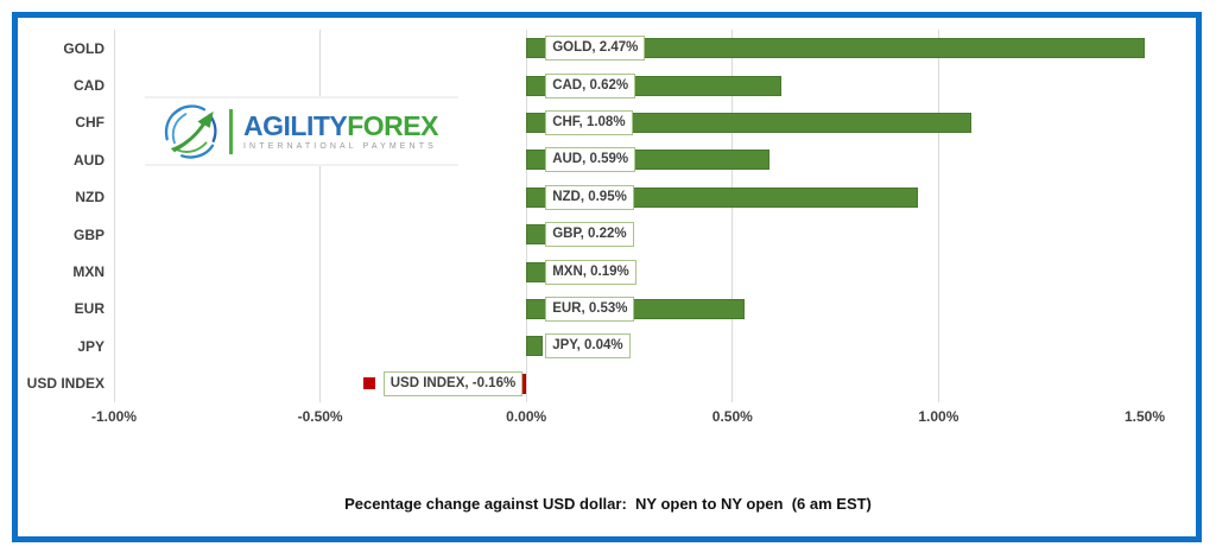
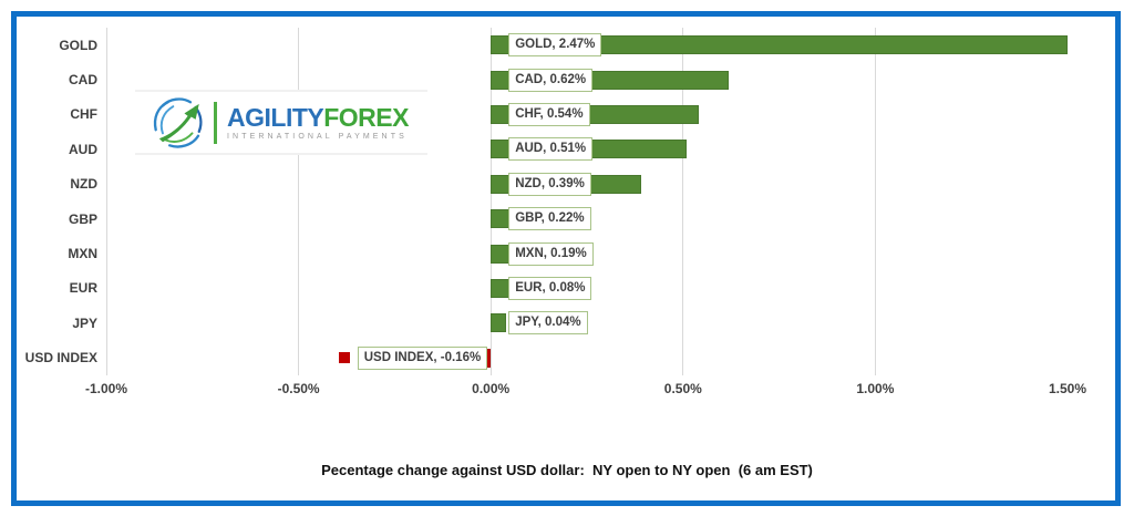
CHF: 1.08% -> 0.54%
AUD: 0.59% -> 0.51%
NZD: 0.95% -> 0.39%
EUR: 0.53% -> 0.08%
